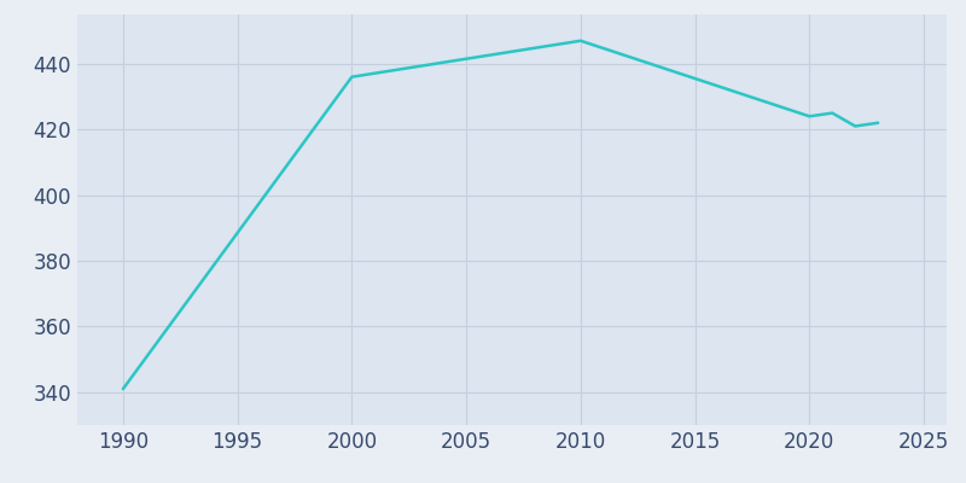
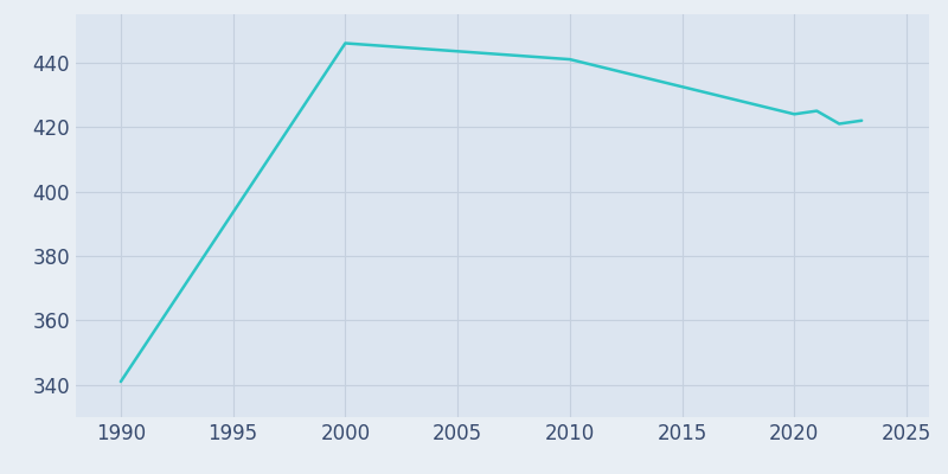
2000: 436 -> 446
2010: 447 -> 441
